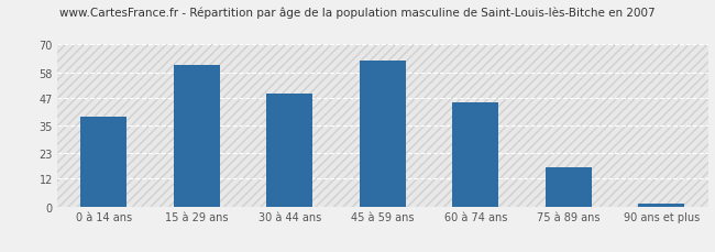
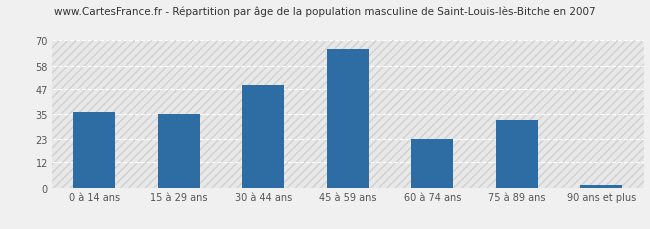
0 à 14 ans: 39 -> 36
15 à 29 ans: 61 -> 35
45 à 59 ans: 63 -> 66
60 à 74 ans: 45 -> 23
75 à 89 ans: 17 -> 32
